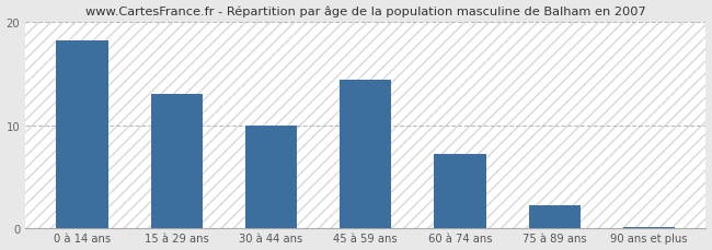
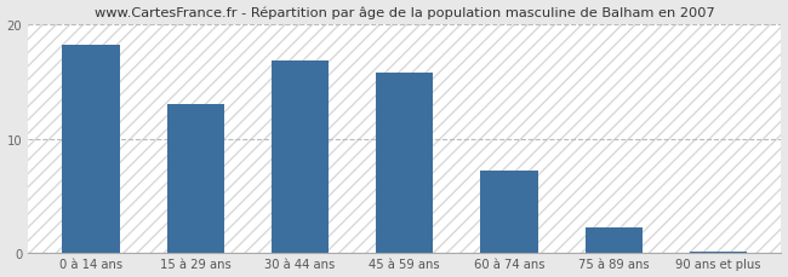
30 à 44 ans: 10.0 -> 16.8
45 à 59 ans: 14.4 -> 15.8
